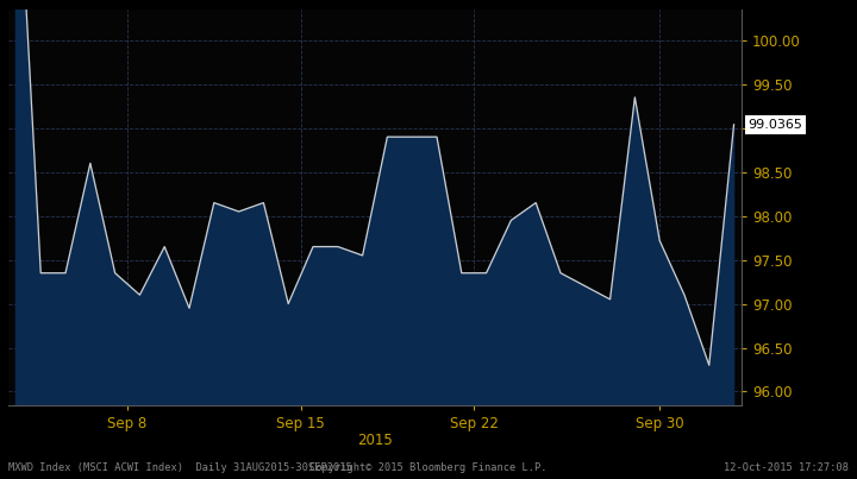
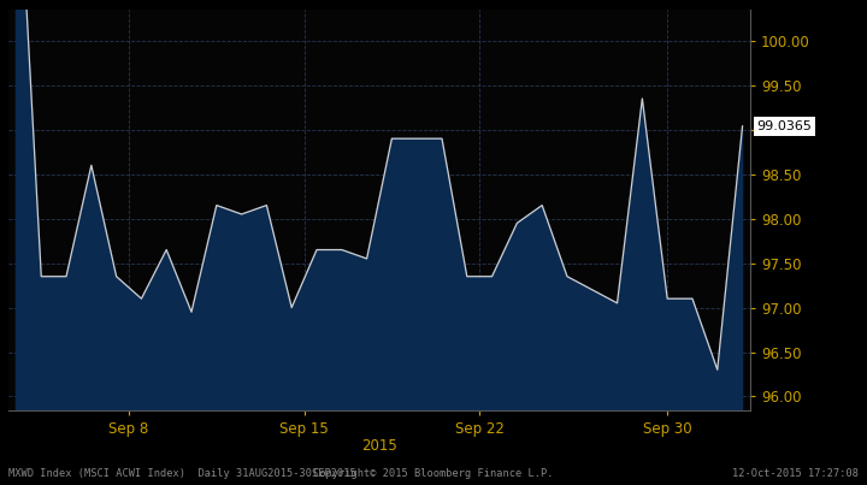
Sep 30: 97.72 -> 97.10
